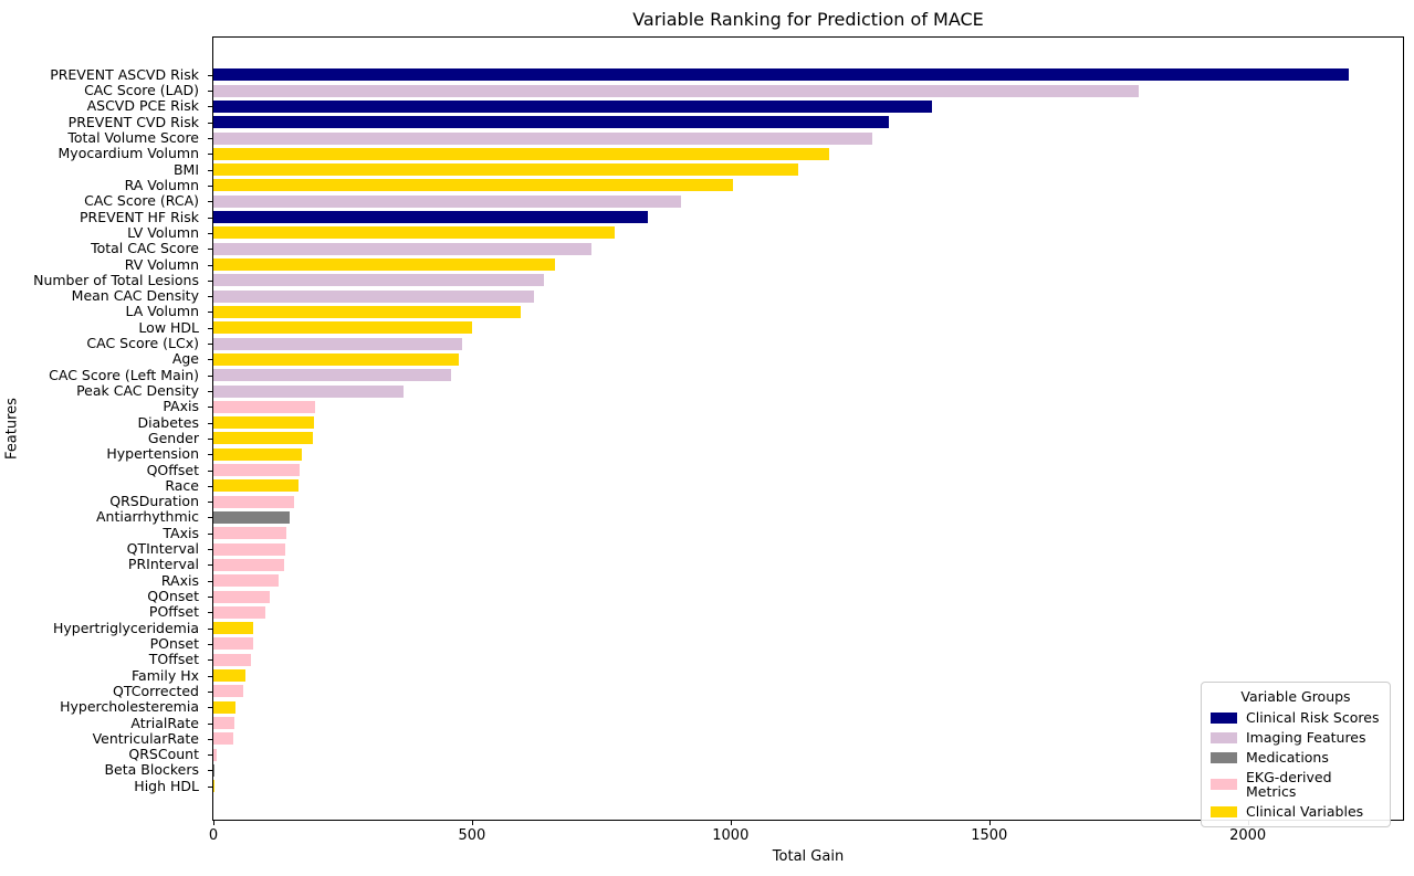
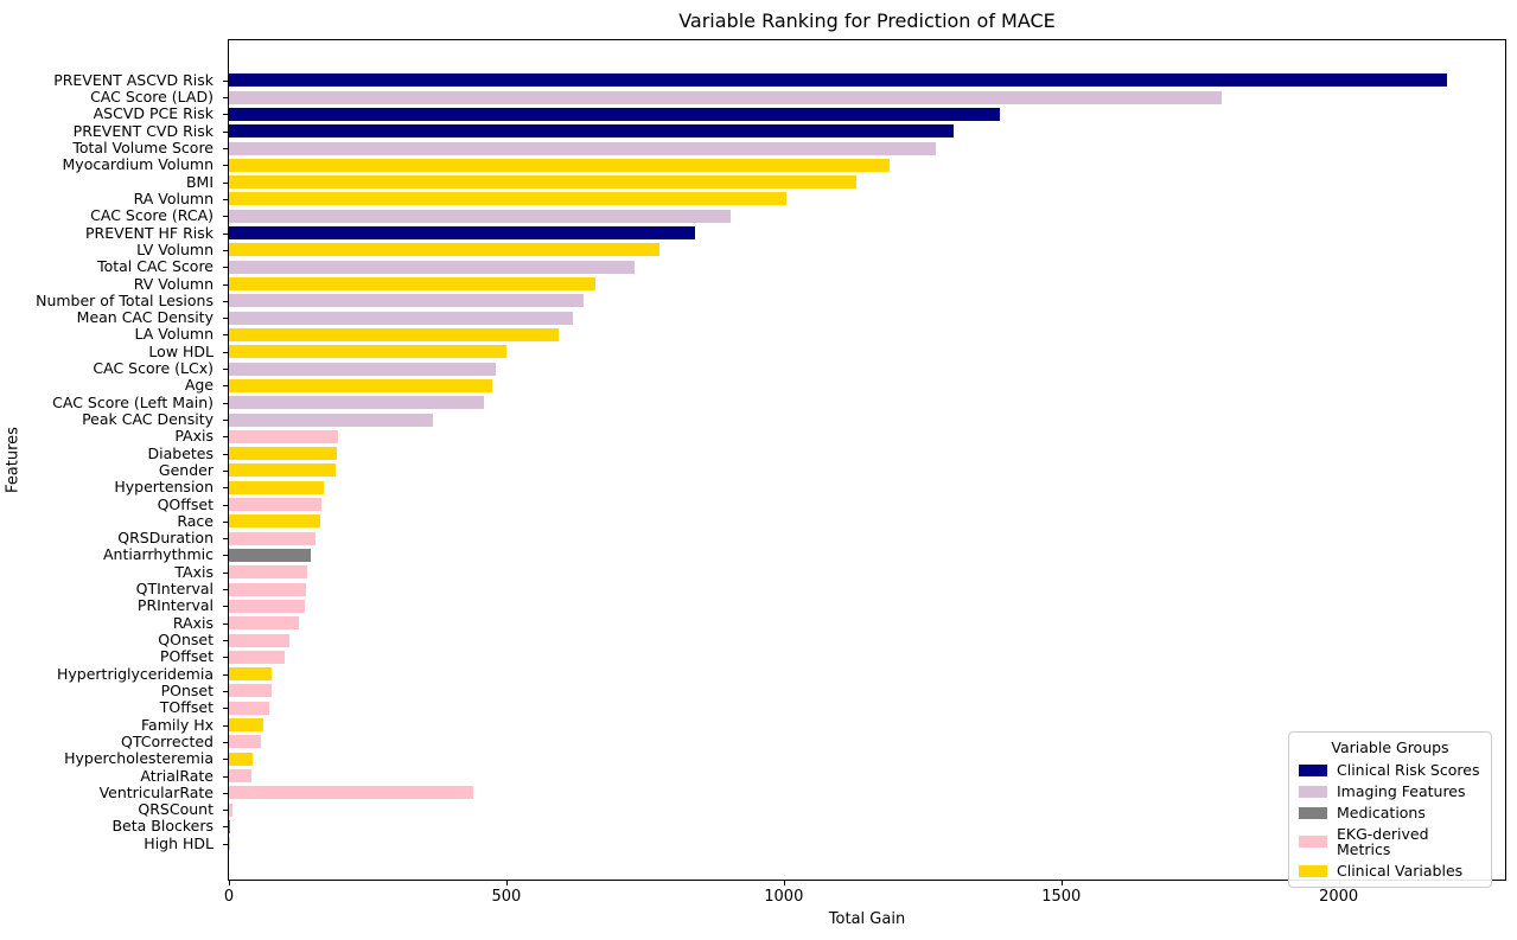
VentricularRate: 40 -> 440
